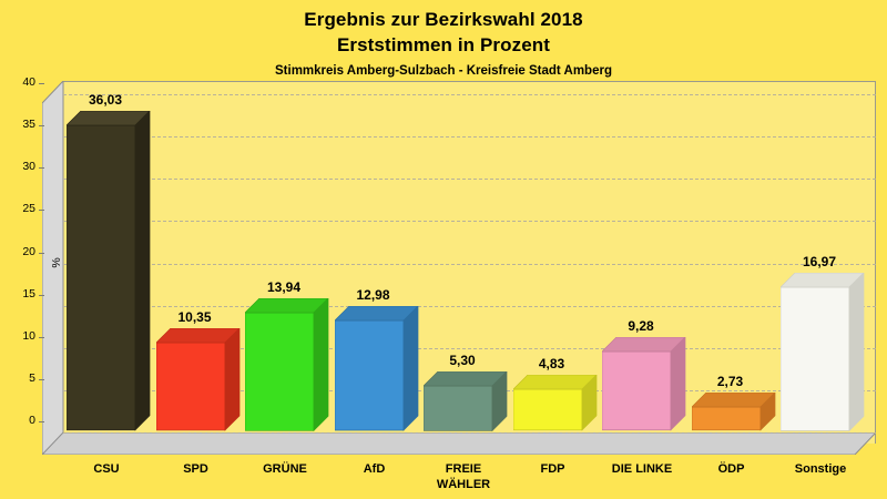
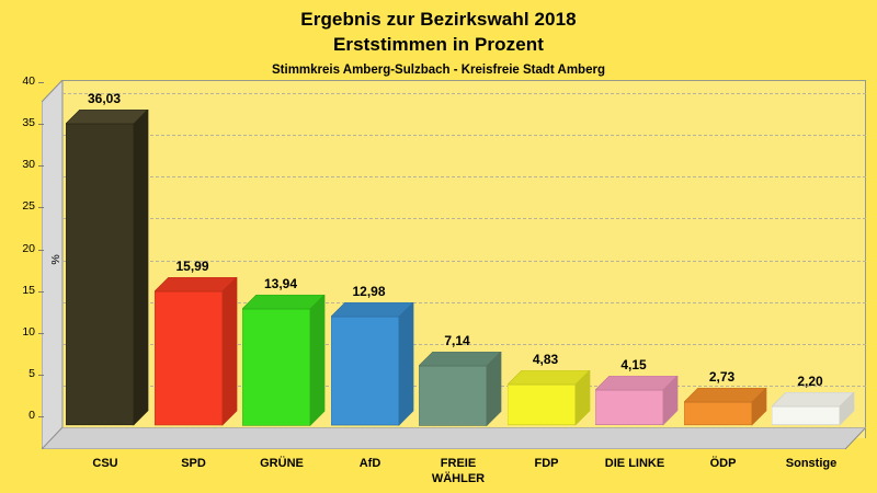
SPD: 10,35 -> 15,99
FREIE WÄHLER: 5,30 -> 7,14
DIE LINKE: 9,28 -> 4,15
Sonstige: 16,97 -> 2,20
